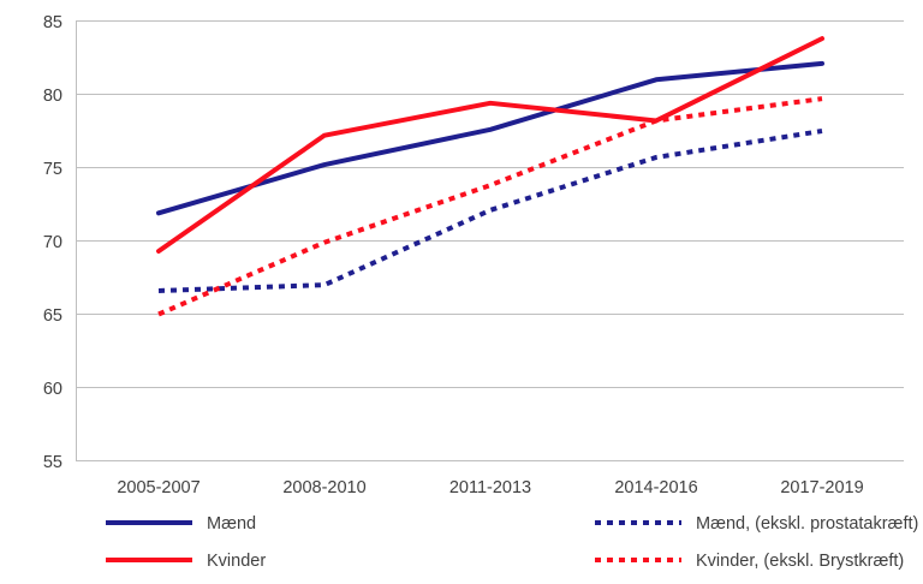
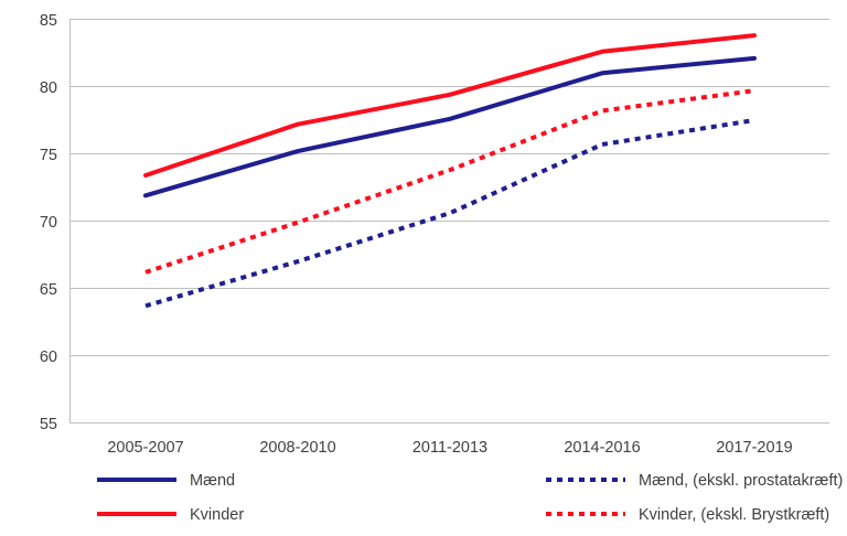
Kvinder/2005-2007: 69.3 -> 73.4
Mænd, (ekskl. prostatakræft)/2005-2007: 66.6 -> 63.7
Kvinder, (ekskl. Brystkræft)/2005-2007: 65.0 -> 66.2
Mænd, (ekskl. prostatakræft)/2011-2013: 72.1 -> 70.6
Kvinder/2014-2016: 78.2 -> 82.6
